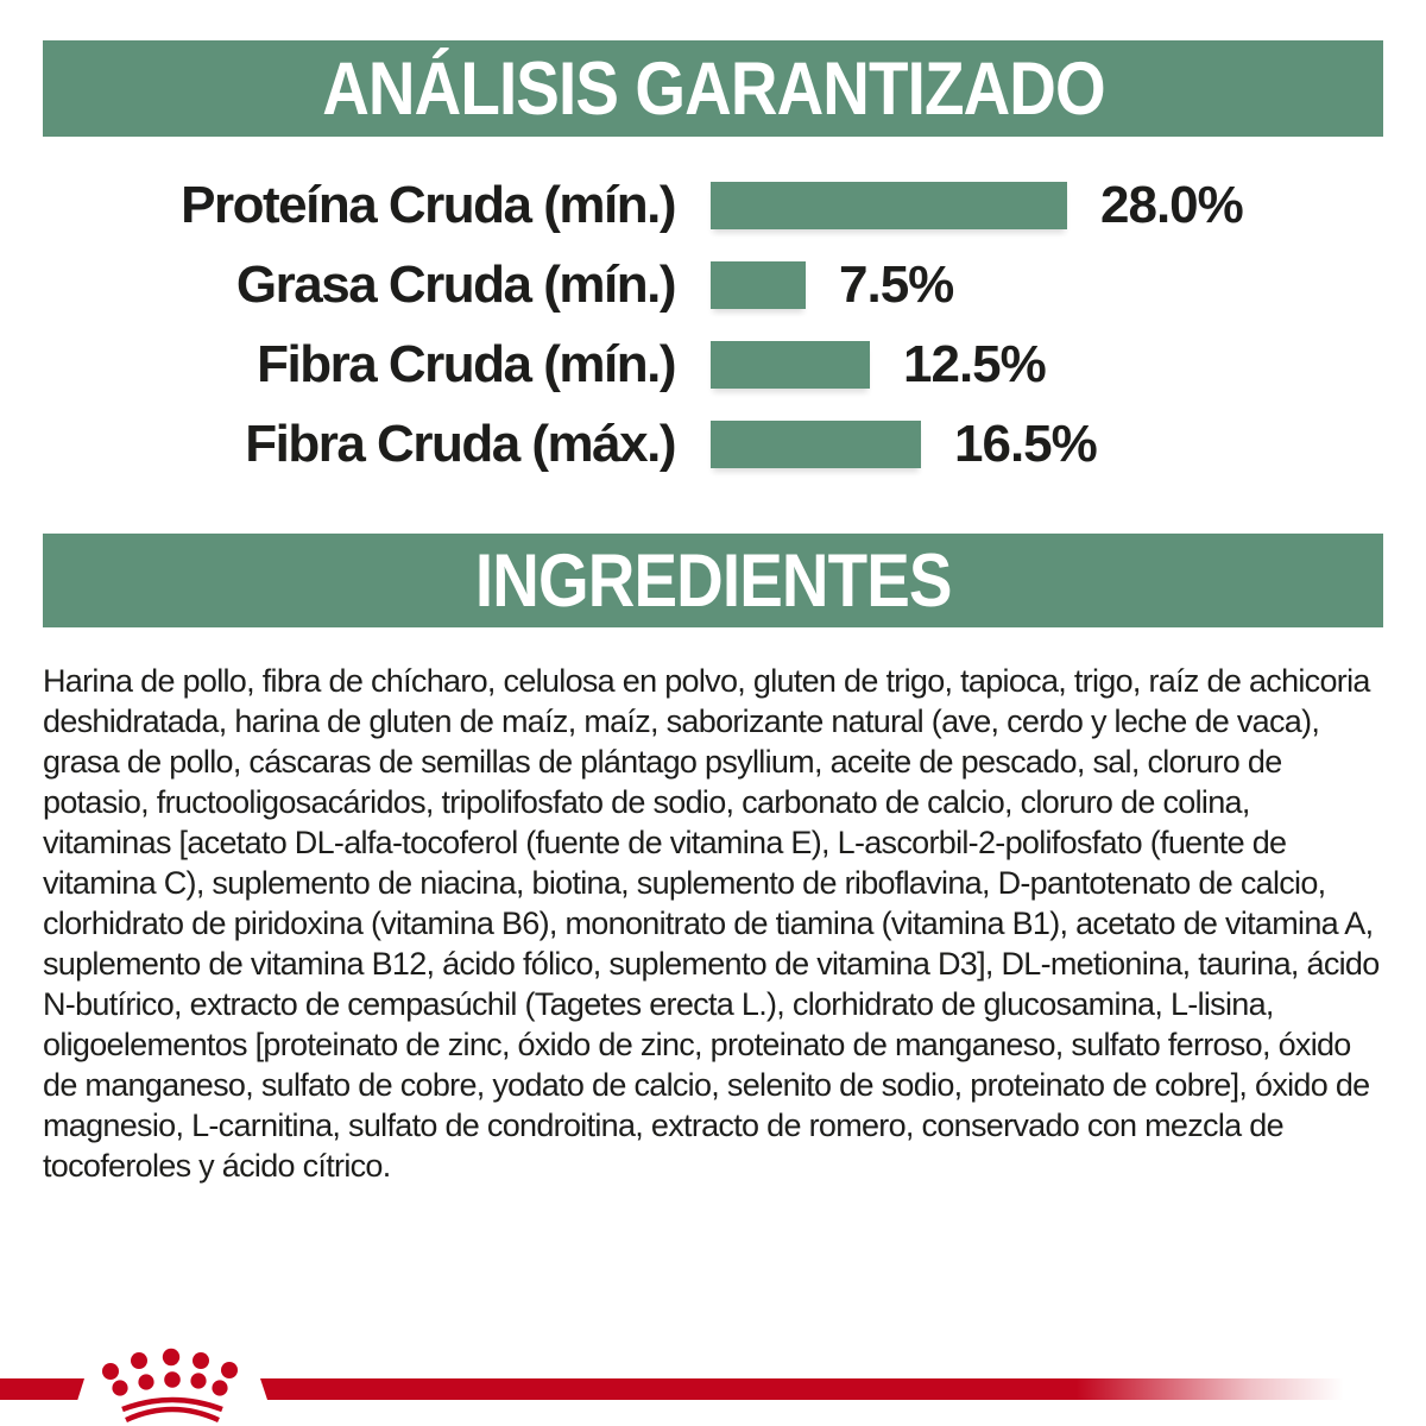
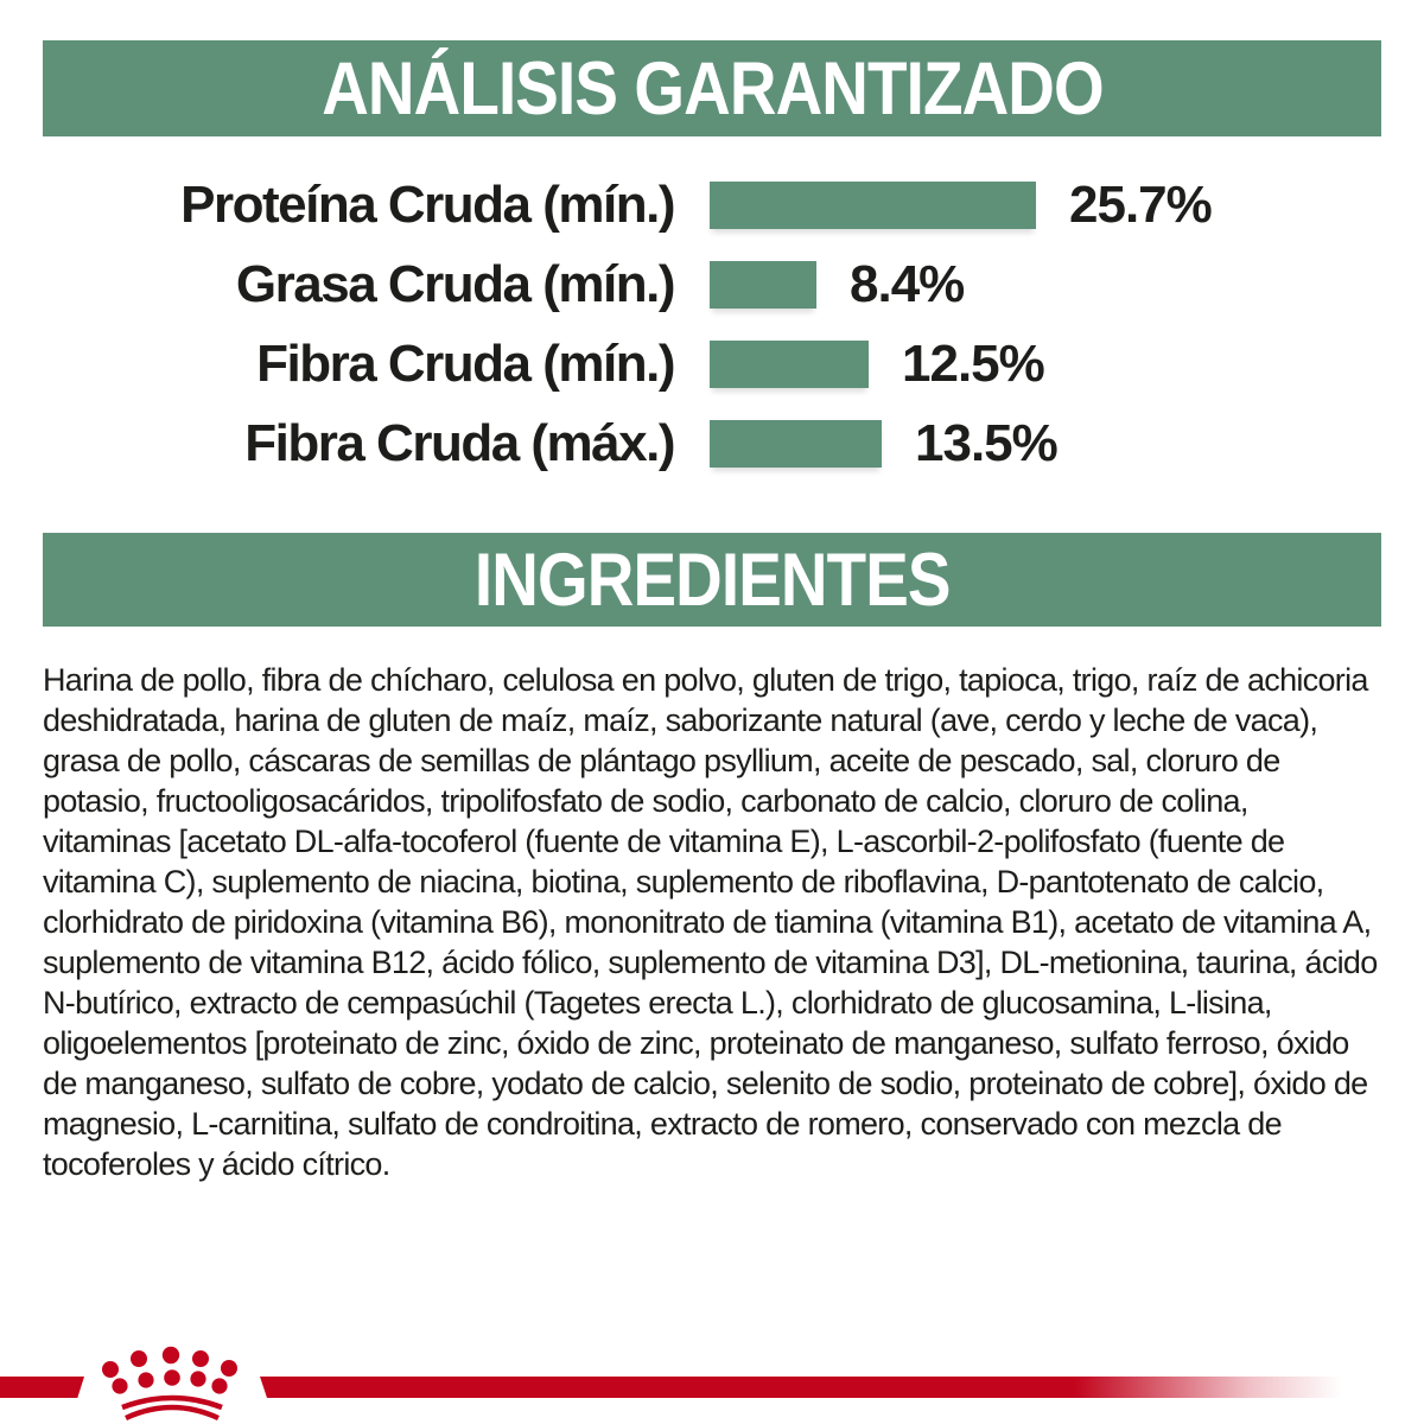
Proteína Cruda (mín.): 28.0% -> 25.7%
Grasa Cruda (mín.): 7.5% -> 8.4%
Fibra Cruda (máx.): 16.5% -> 13.5%
